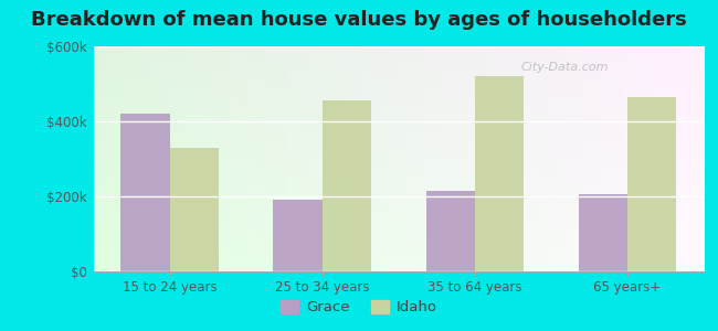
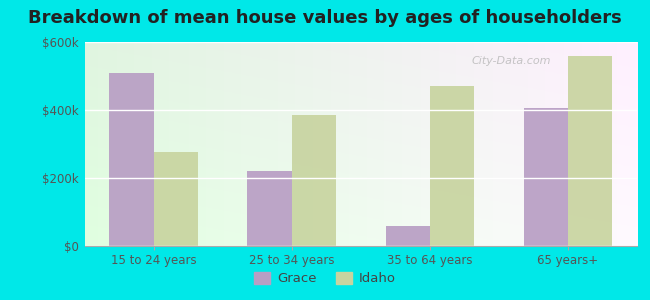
Grace/15 to 24 years: $420k -> $510k
Idaho/15 to 24 years: $330k -> $275k
Grace/25 to 34 years: $190k -> $220k
Idaho/25 to 34 years: $455k -> $385k
Grace/35 to 64 years: $215k -> $60k
Idaho/35 to 64 years: $520k -> $470k
Grace/65 years+: $205k -> $405k
Idaho/65 years+: $465k -> $560k
